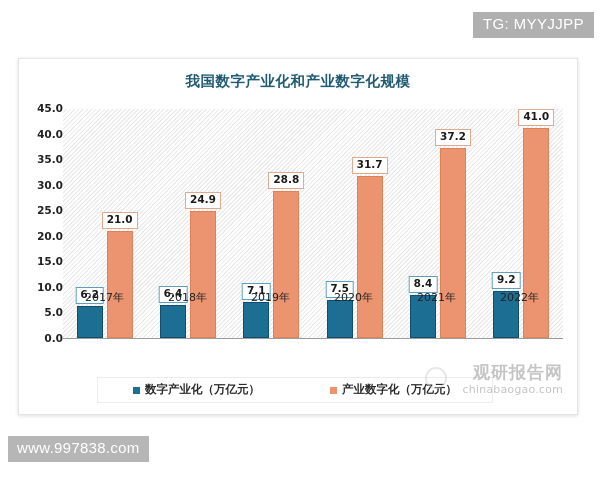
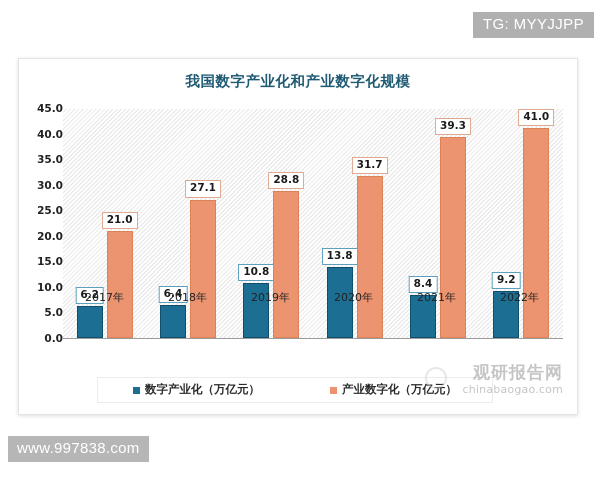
产业数字化（万亿元）/2018年: 24.9 -> 27.1
数字产业化（万亿元）/2019年: 7.1 -> 10.8
数字产业化（万亿元）/2020年: 7.5 -> 13.8
产业数字化（万亿元）/2021年: 37.2 -> 39.3
